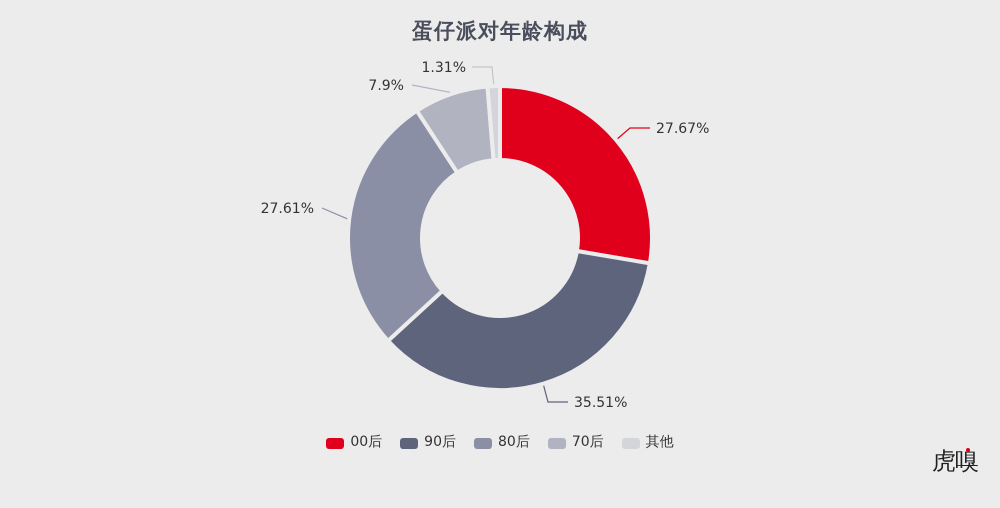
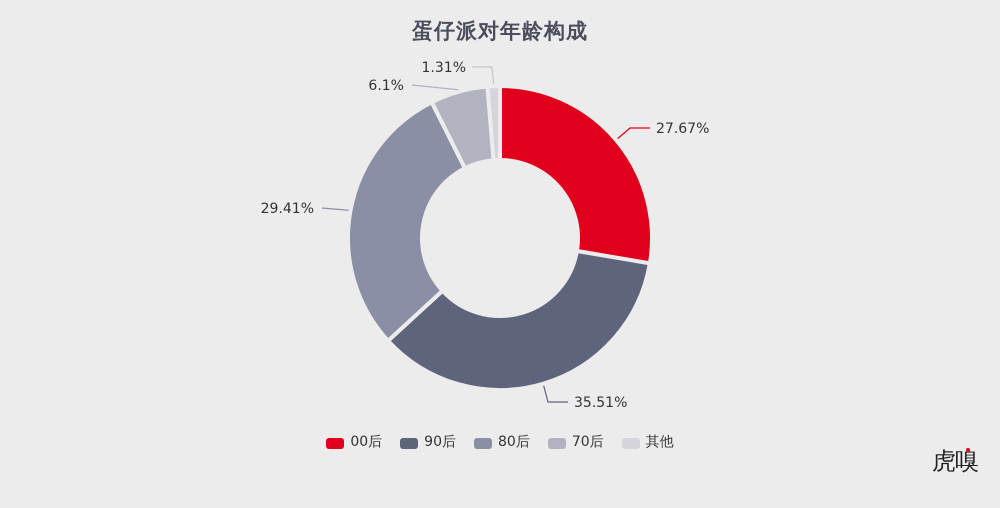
80后: 27.61% -> 29.41%
70后: 7.9% -> 6.1%
